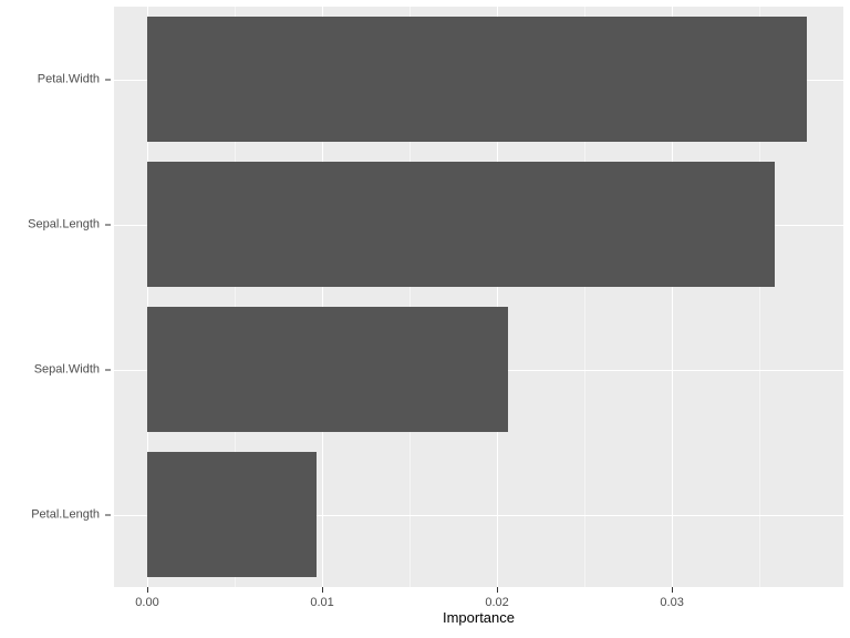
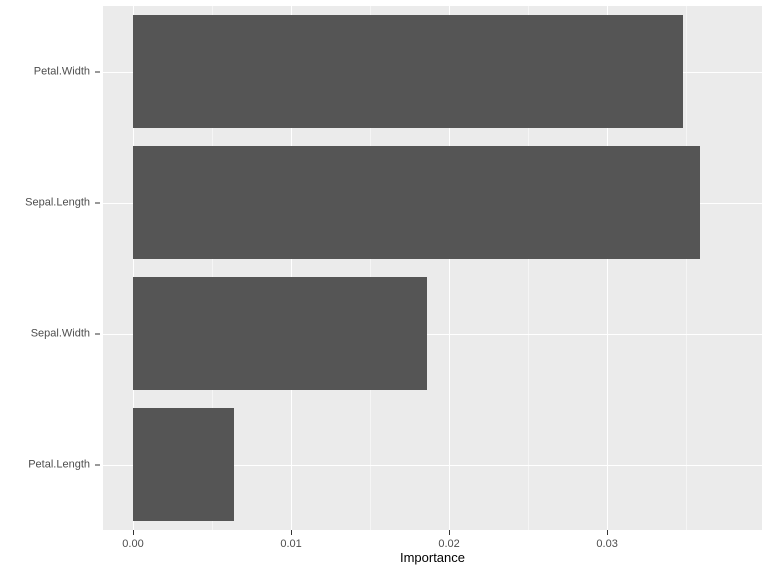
Petal.Width: 0.0377 -> 0.0348
Sepal.Width: 0.0206 -> 0.0186
Petal.Length: 0.0097 -> 0.0064
